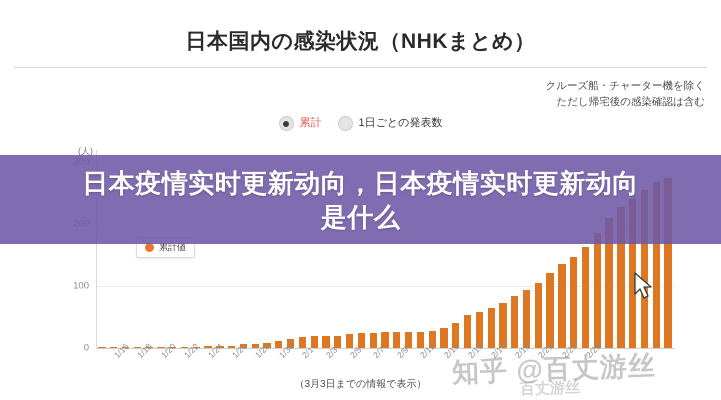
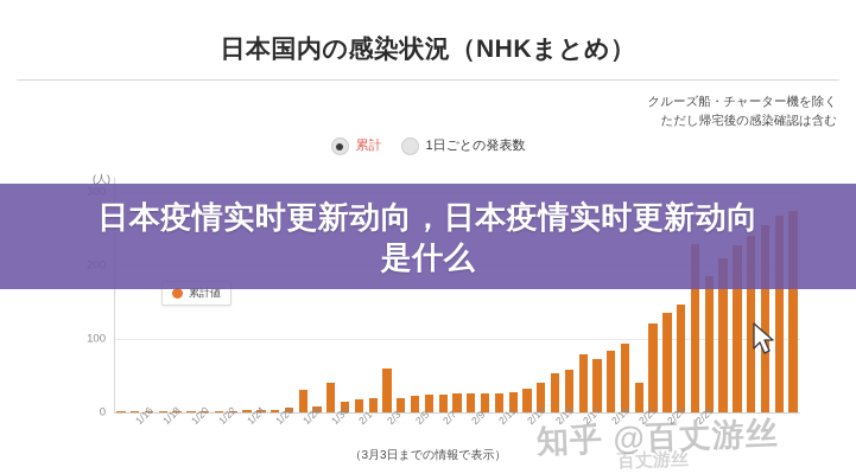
1/28: 10 -> 30
1/30: 10 -> 40
2/3: 20 -> 60
2/17: 60 -> 80
2/21: 100 -> 40
2/25: 160 -> 230
